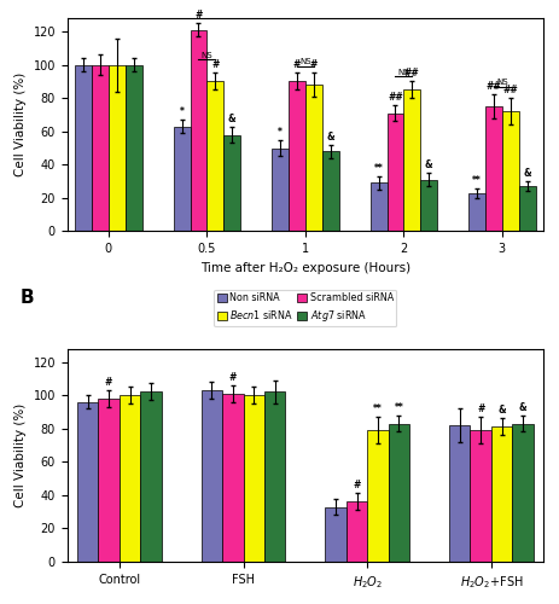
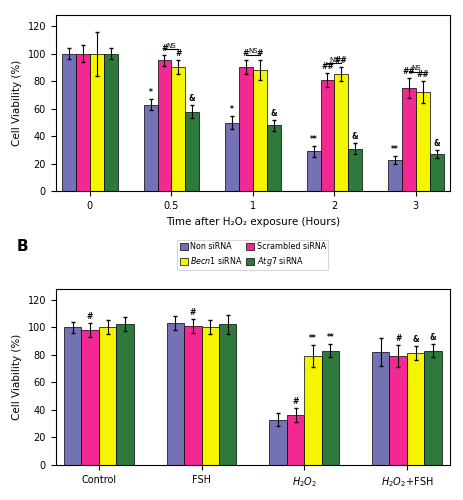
FSH/0.5: 121 -> 95
FSH/2: 71 -> 81
Non siRNA/Control: 96 -> 100
